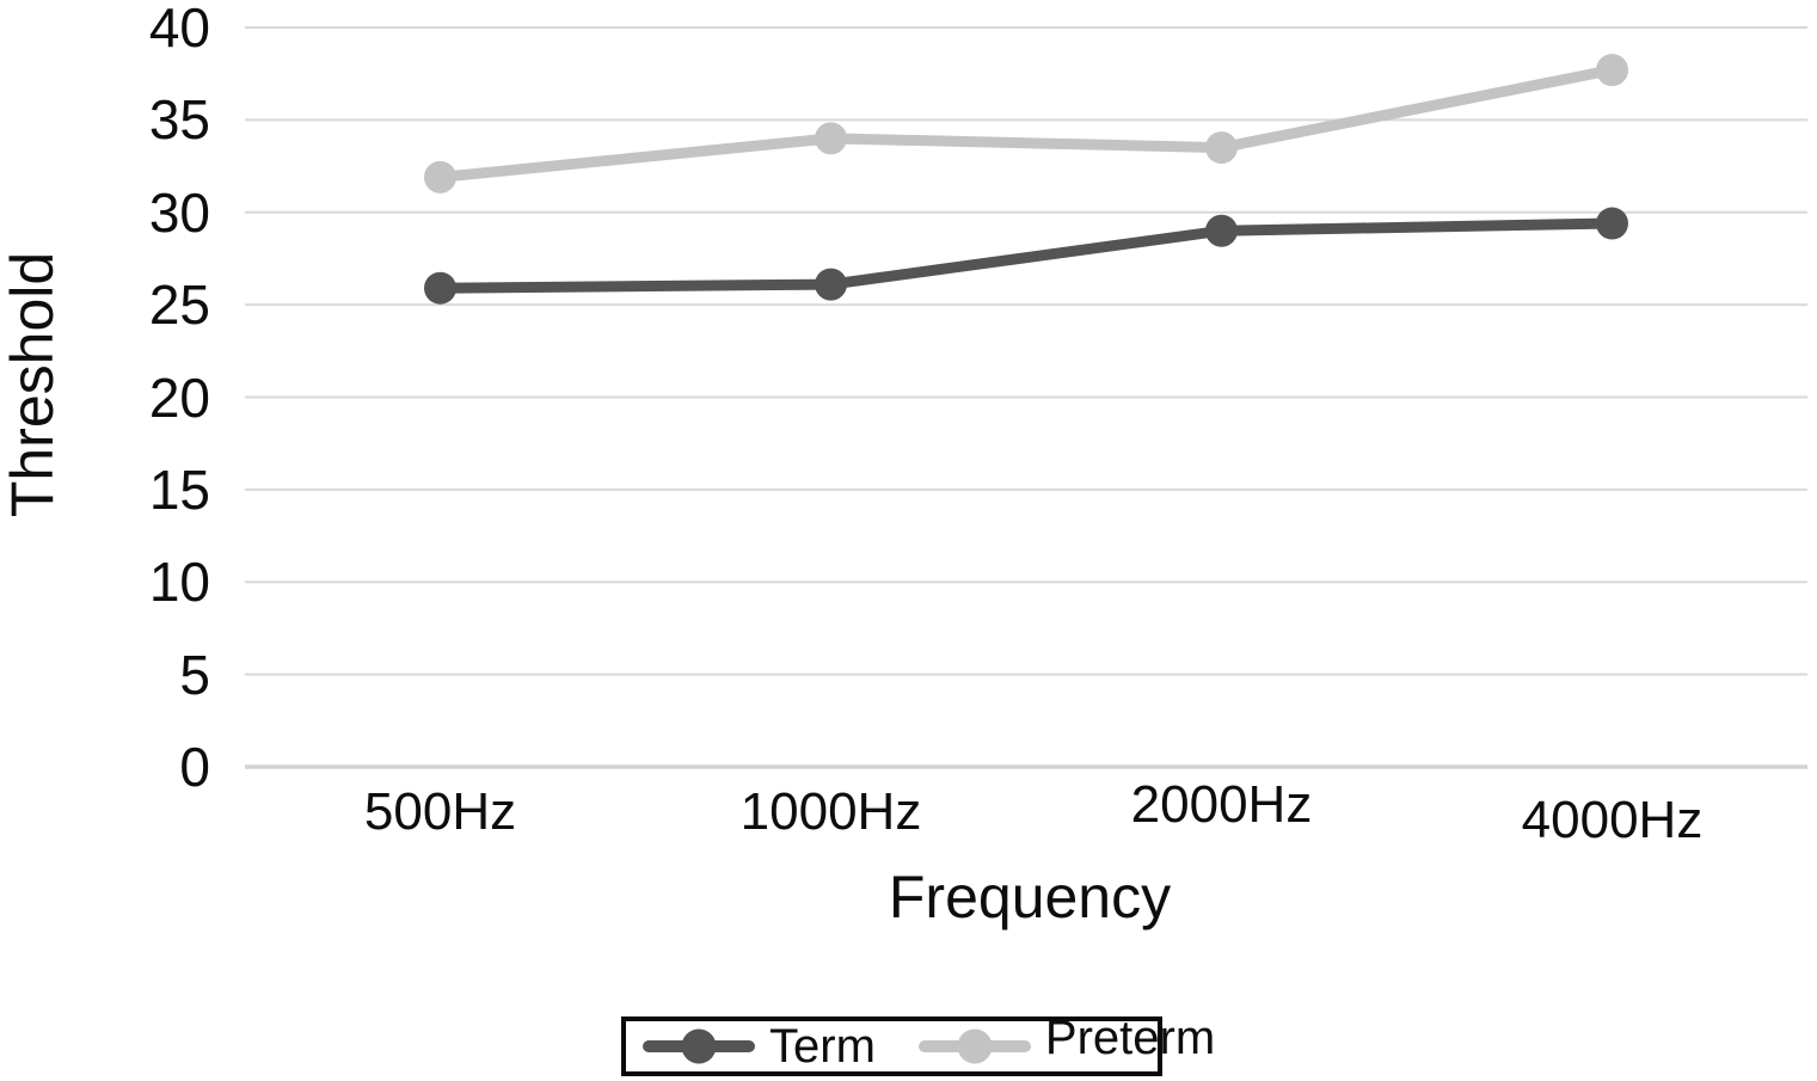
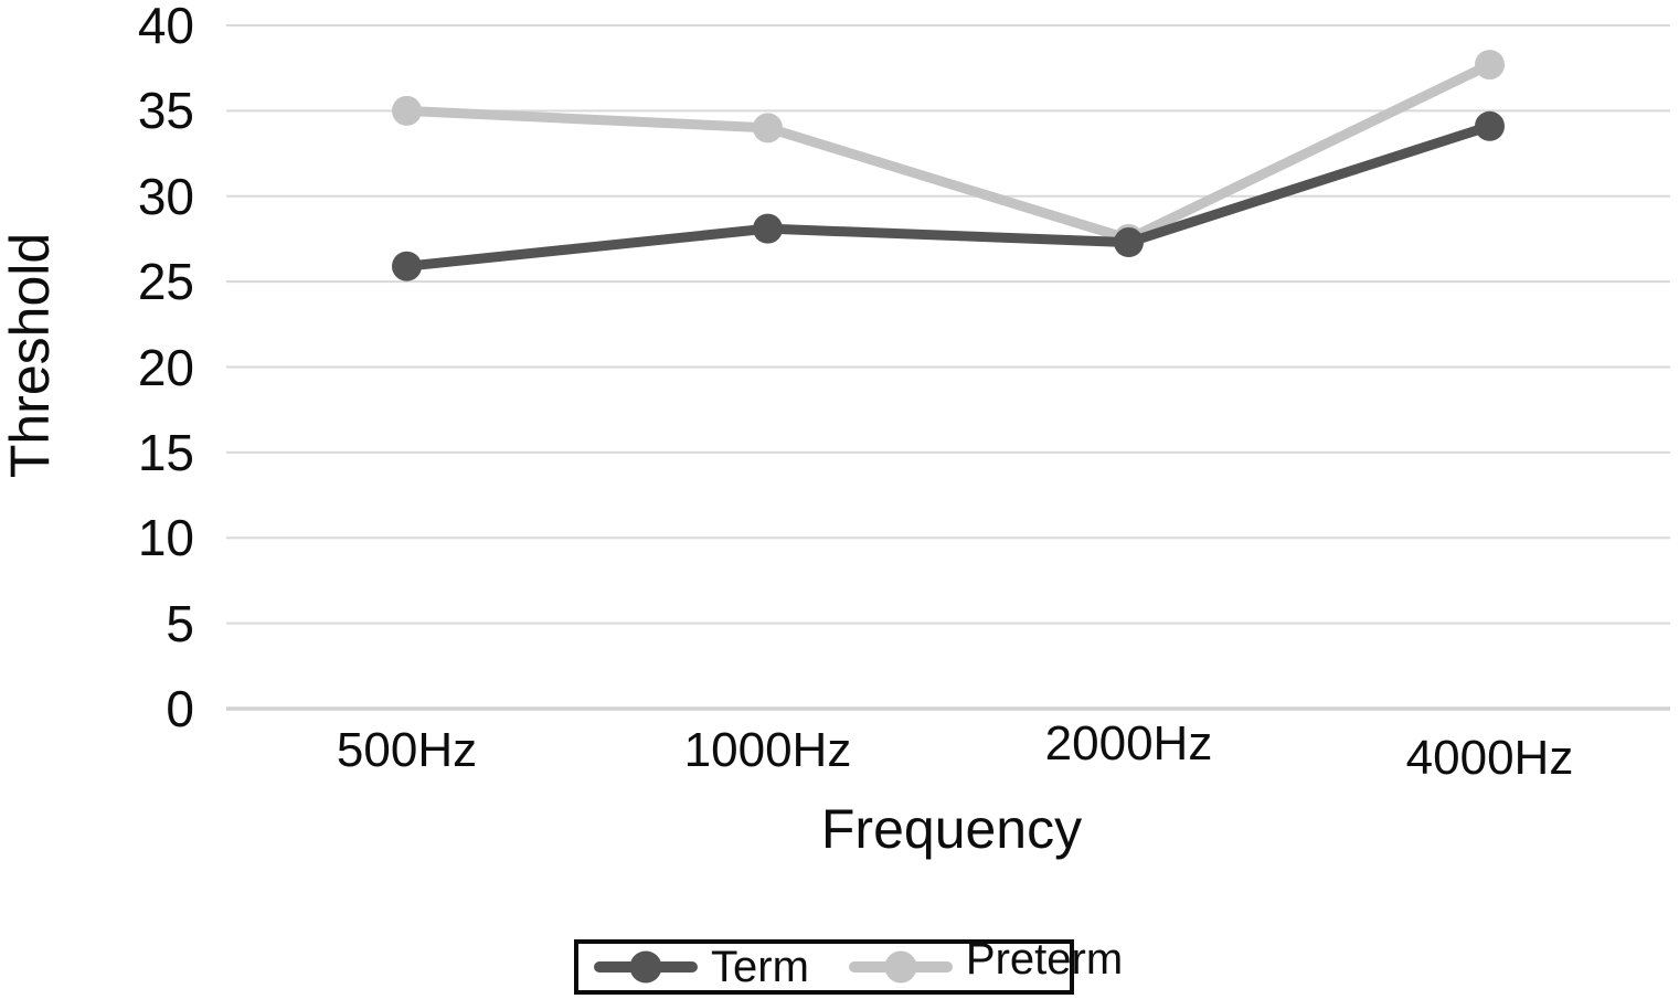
Preterm/500Hz: 31.9 -> 35.0
Term/1000Hz: 26.1 -> 28.1
Term/2000Hz: 29.0 -> 27.3
Preterm/2000Hz: 33.5 -> 27.5
Term/4000Hz: 29.4 -> 34.1
